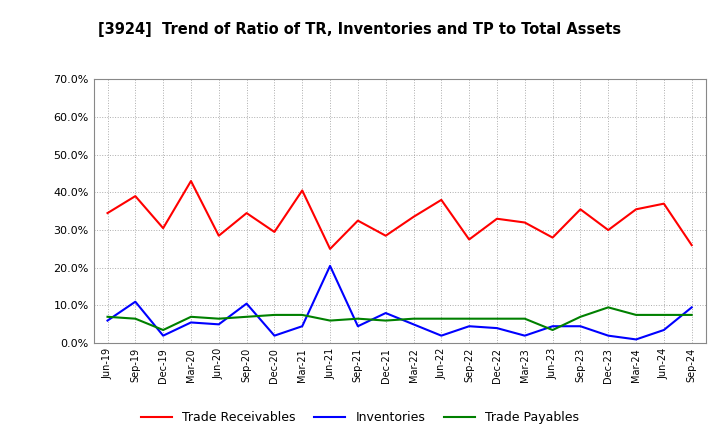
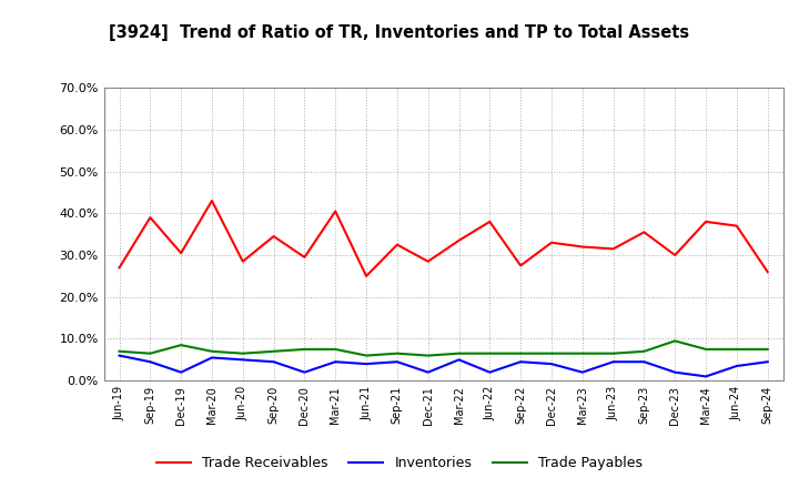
Trade Receivables/Jun-19: 34.5% -> 27.0%
Inventories/Sep-19: 11.0% -> 4.5%
Trade Payables/Dec-19: 3.5% -> 8.5%
Inventories/Sep-20: 10.5% -> 4.5%
Inventories/Jun-21: 20.5% -> 4.0%
Inventories/Dec-21: 8.0% -> 2.0%
Trade Receivables/Jun-23: 28.0% -> 31.5%
Trade Payables/Jun-23: 3.5% -> 6.5%
Trade Receivables/Mar-24: 35.5% -> 38.0%
Inventories/Sep-24: 9.5% -> 4.5%
